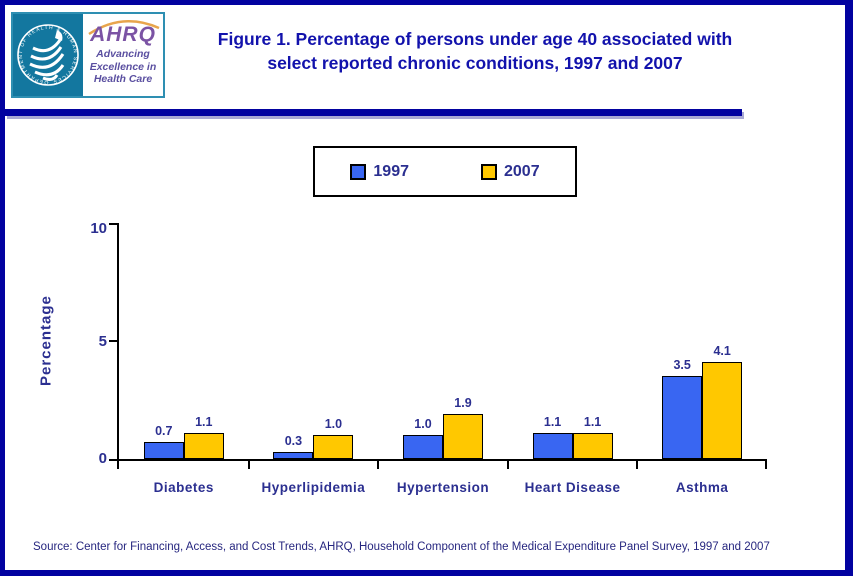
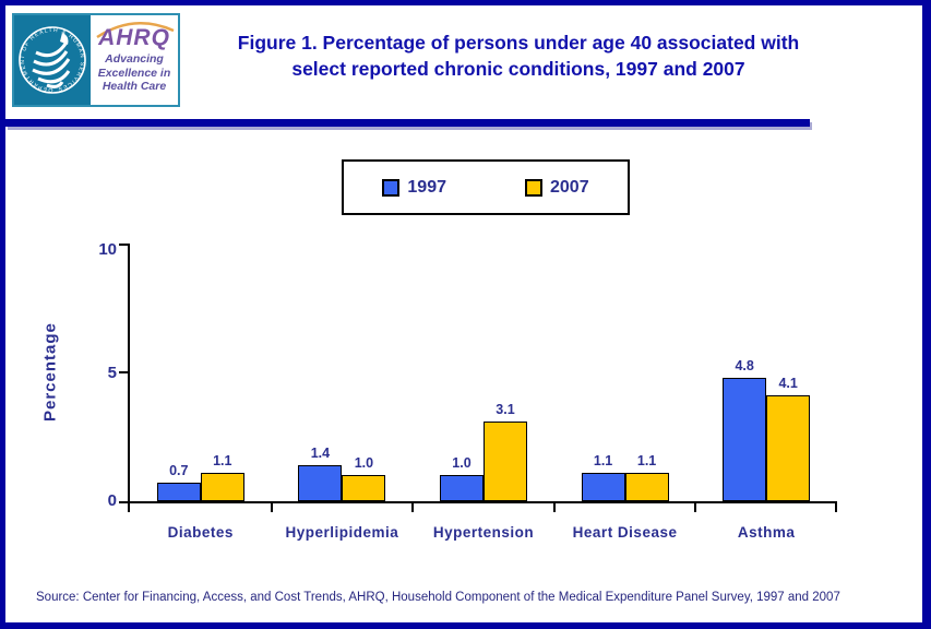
1997/Hyperlipidemia: 0.3 -> 1.4
2007/Hypertension: 1.9 -> 3.1
1997/Asthma: 3.5 -> 4.8
